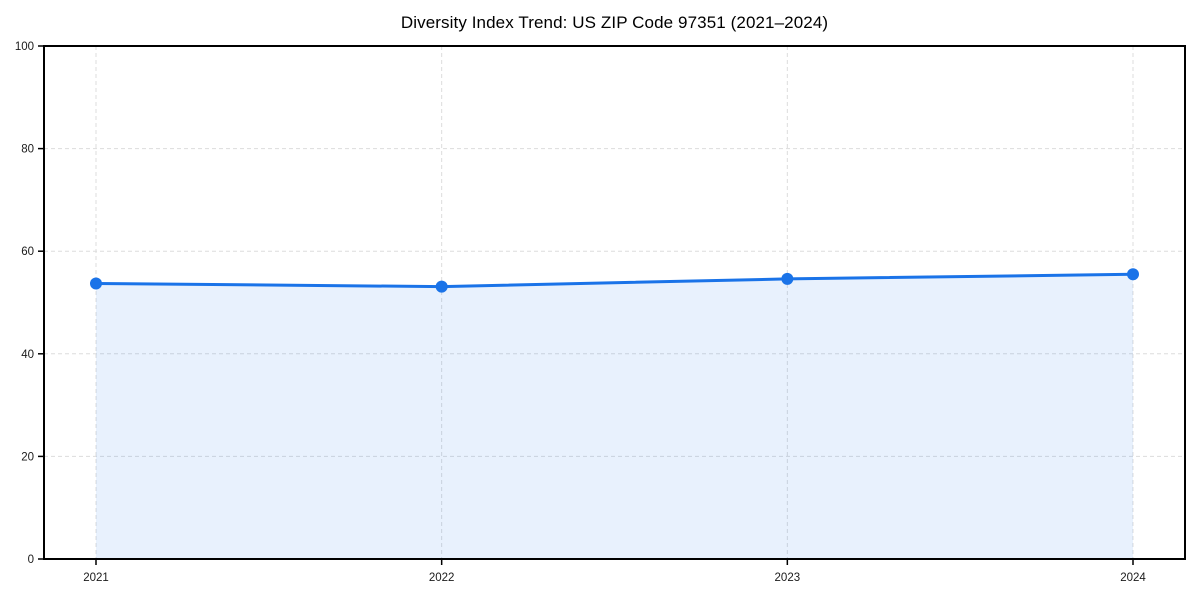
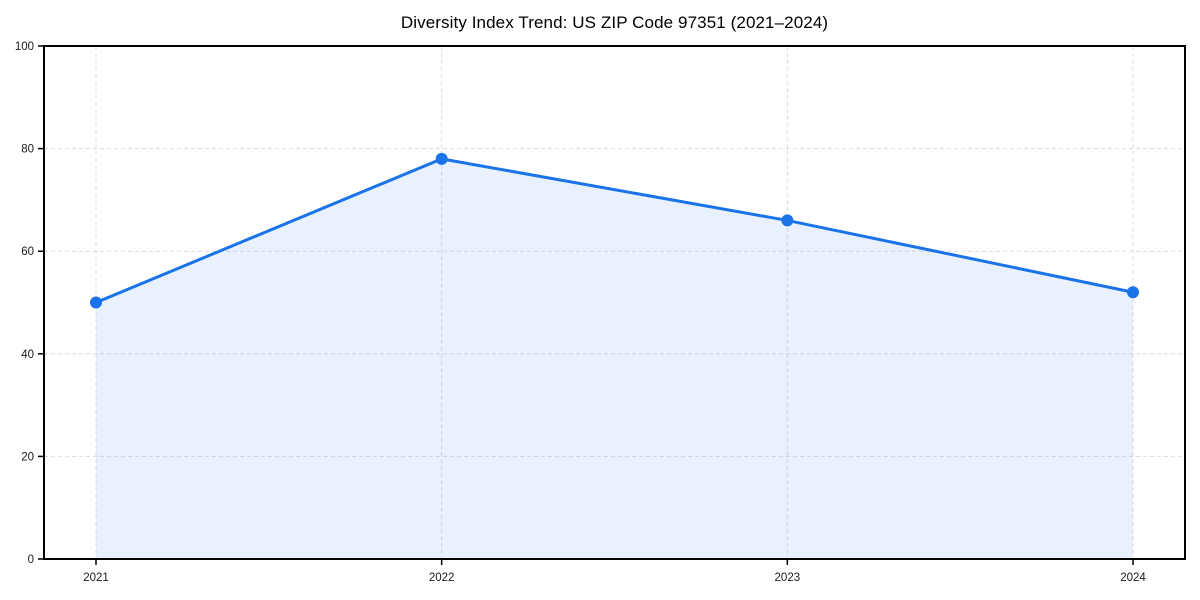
2021: 54 -> 50
2022: 53 -> 78
2023: 55 -> 66
2024: 56 -> 52
